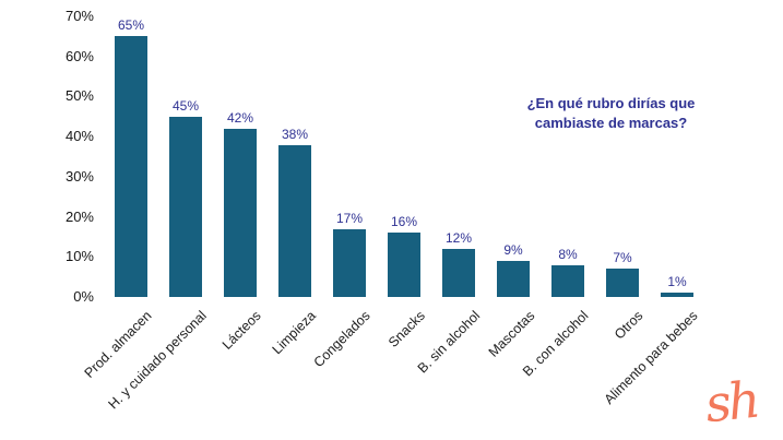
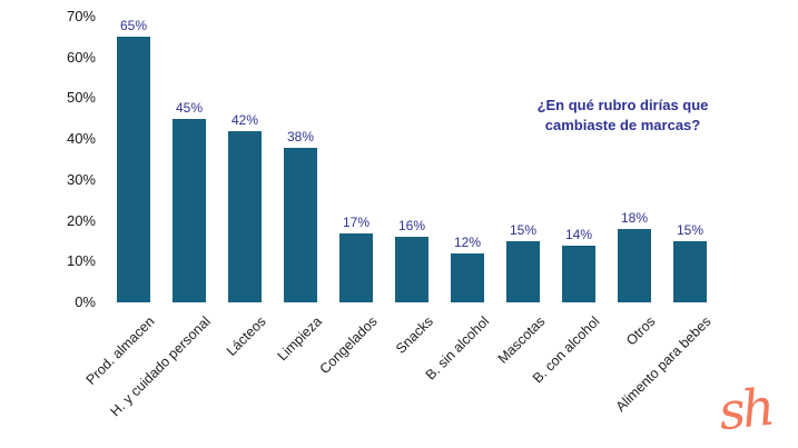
Mascotas: 9% -> 15%
B. con alcohol: 8% -> 14%
Otros: 7% -> 18%
Alimento para bebes: 1% -> 15%
